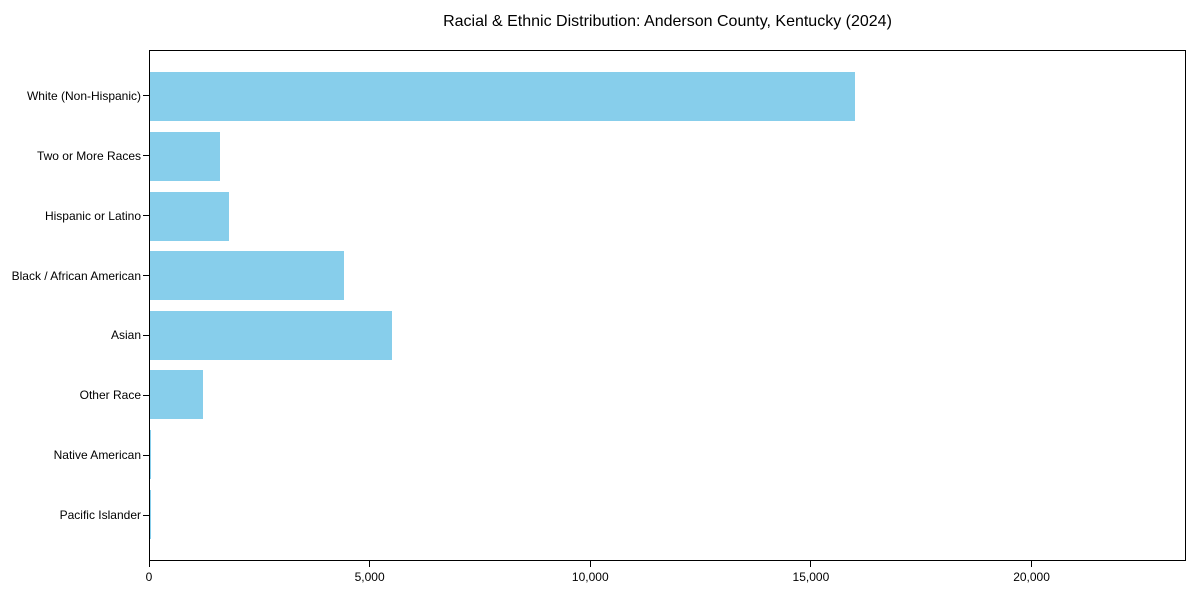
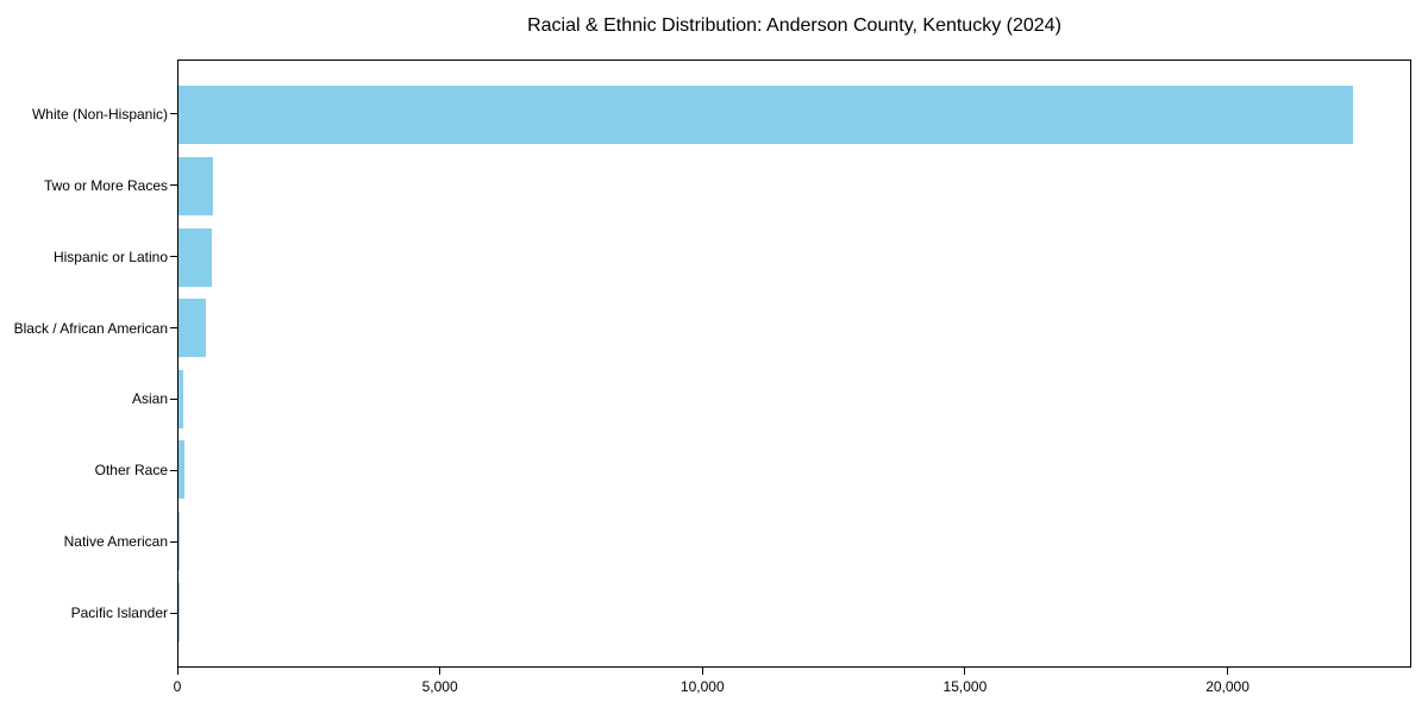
White (Non-Hispanic): 16000 -> 22400
Two or More Races: 1600 -> 700
Hispanic or Latino: 1800 -> 600
Black / African American: 4400 -> 500
Asian: 5500 -> 100
Other Race: 1200 -> 100
